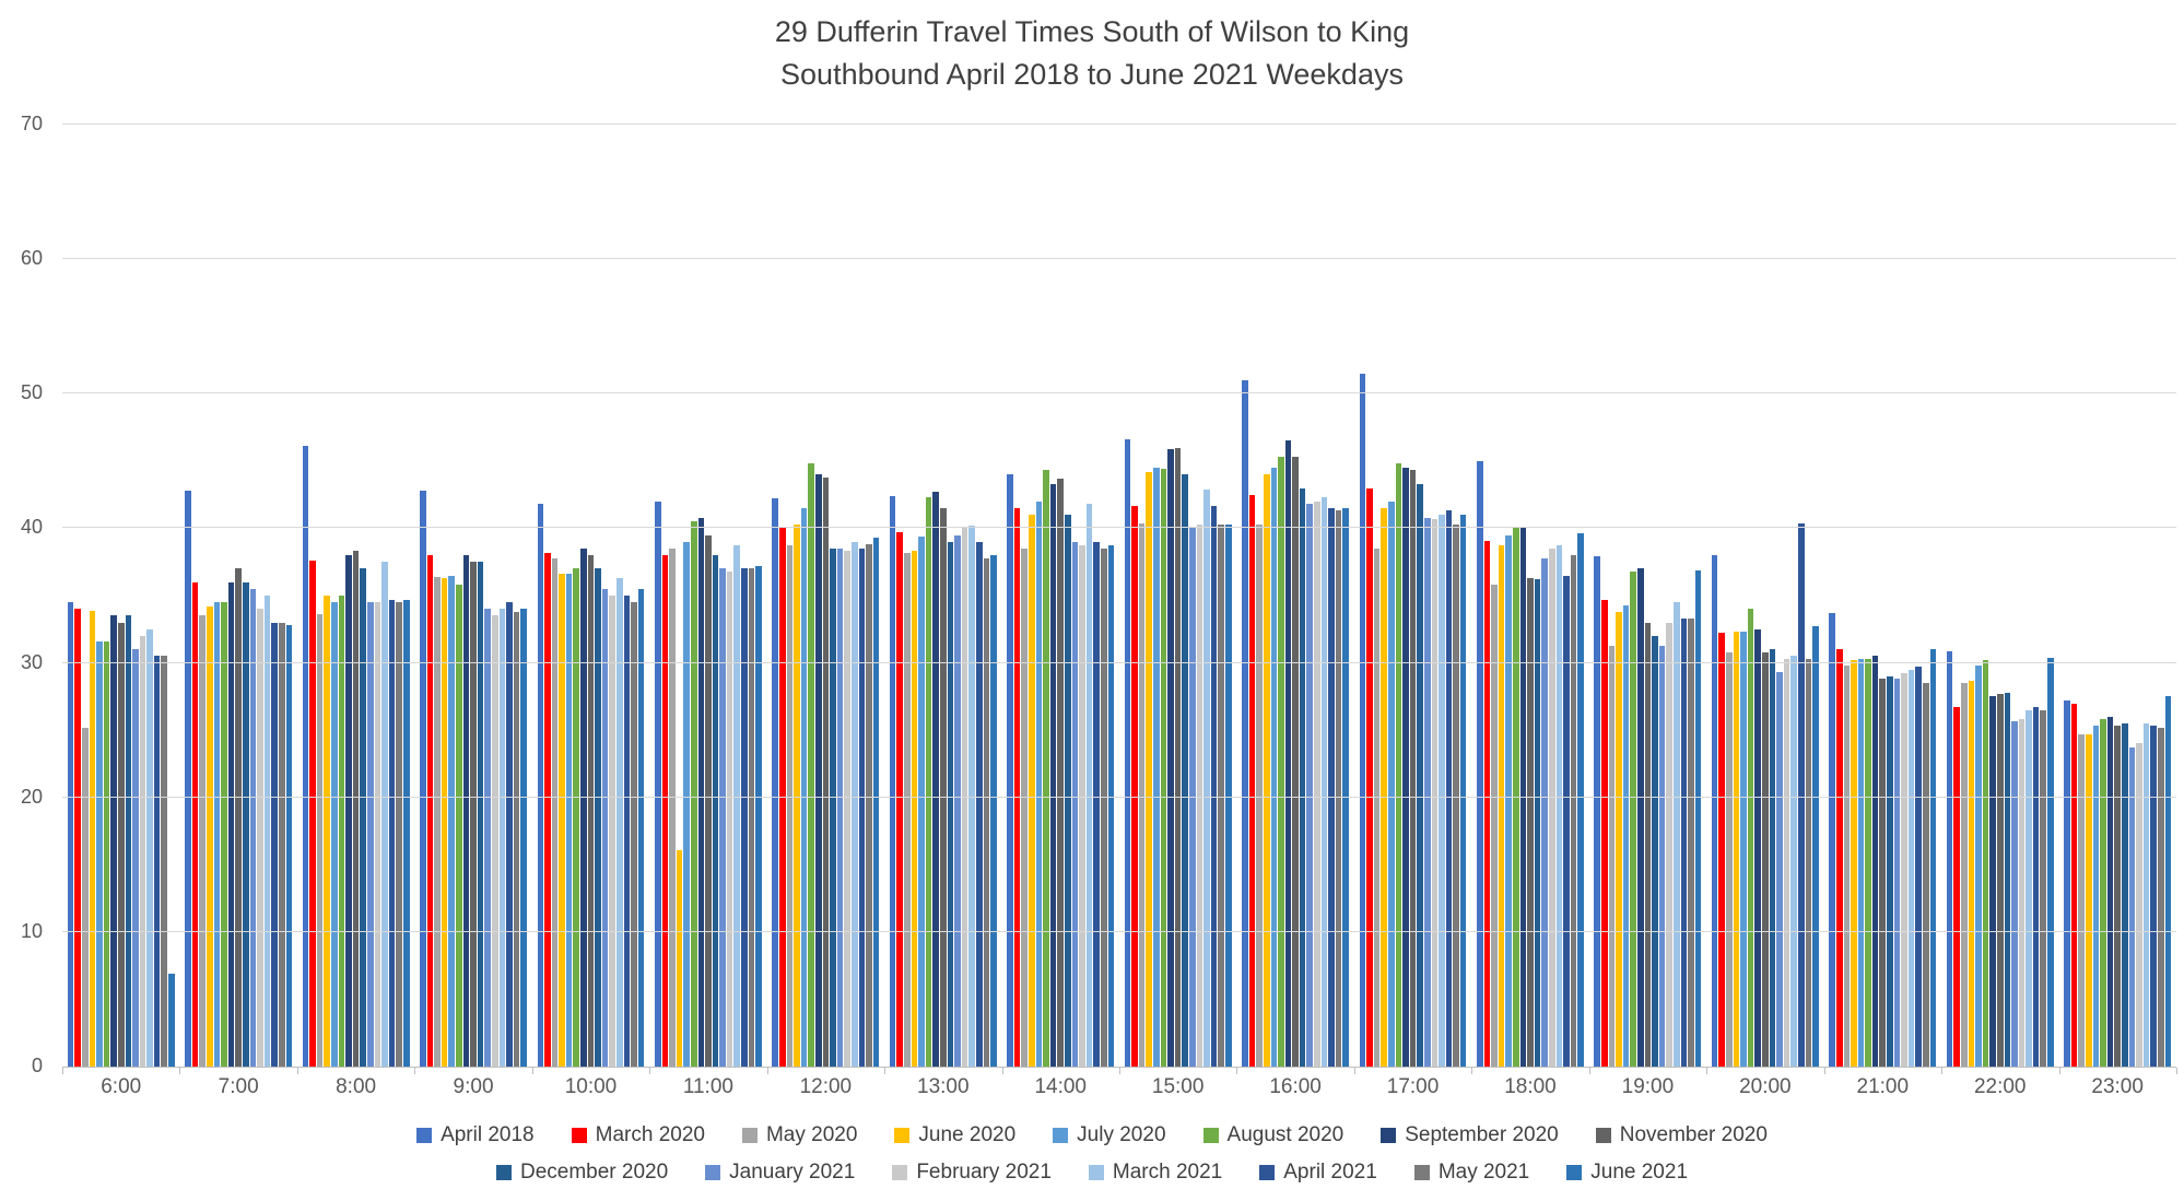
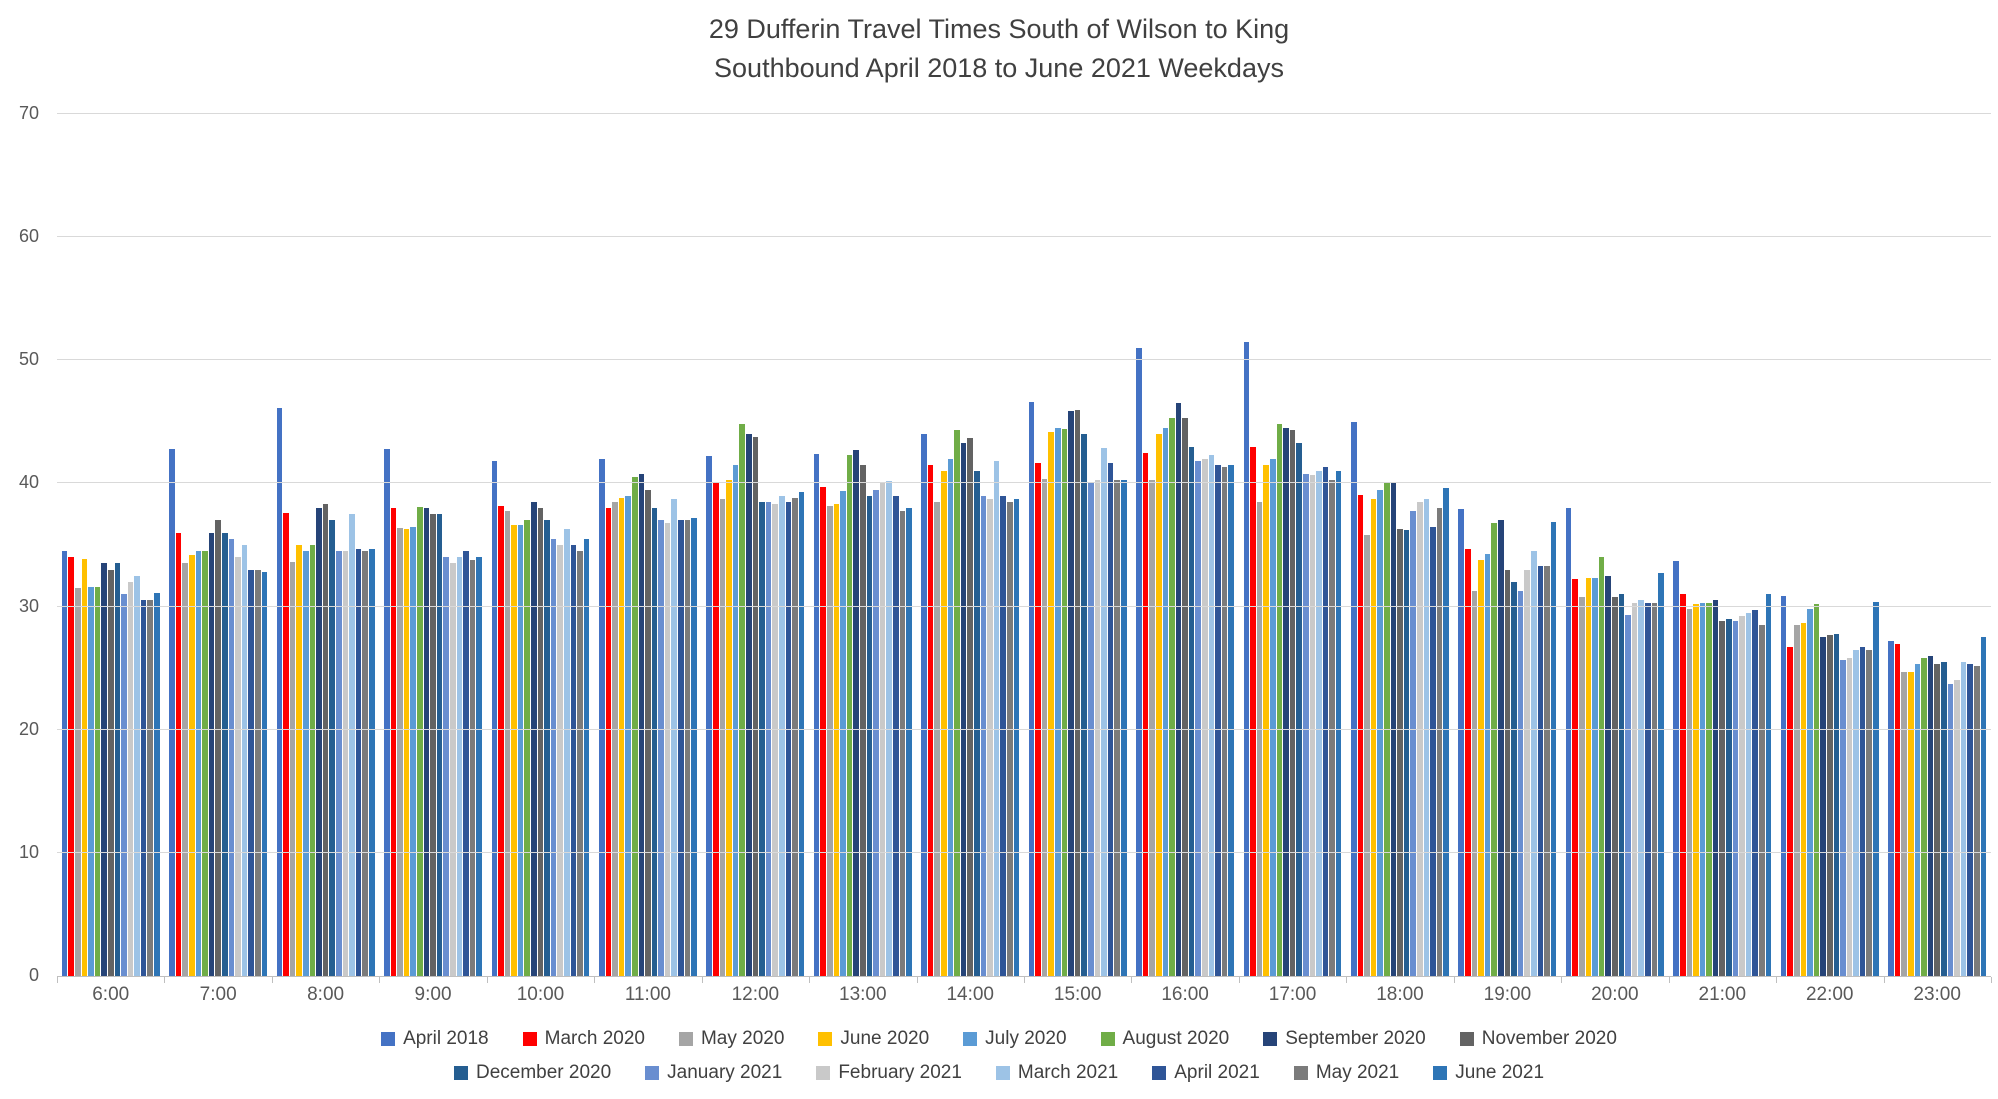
May 2020/6:00: 25.2 -> 31.5
June 2021/6:00: 6.9 -> 31.1
August 2020/9:00: 35.8 -> 38.1
June 2020/11:00: 16.1 -> 38.8
April 2021/20:00: 40.4 -> 30.3
